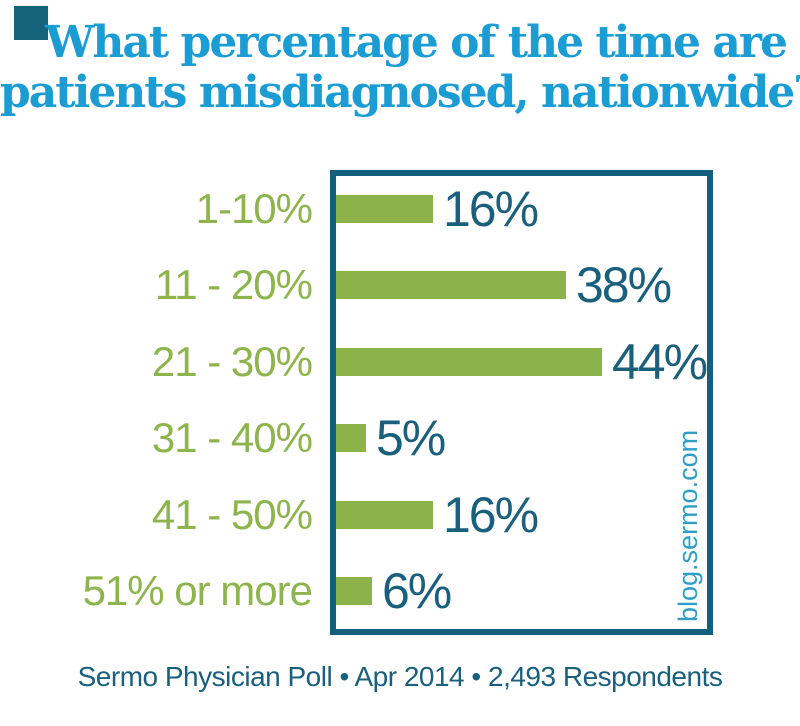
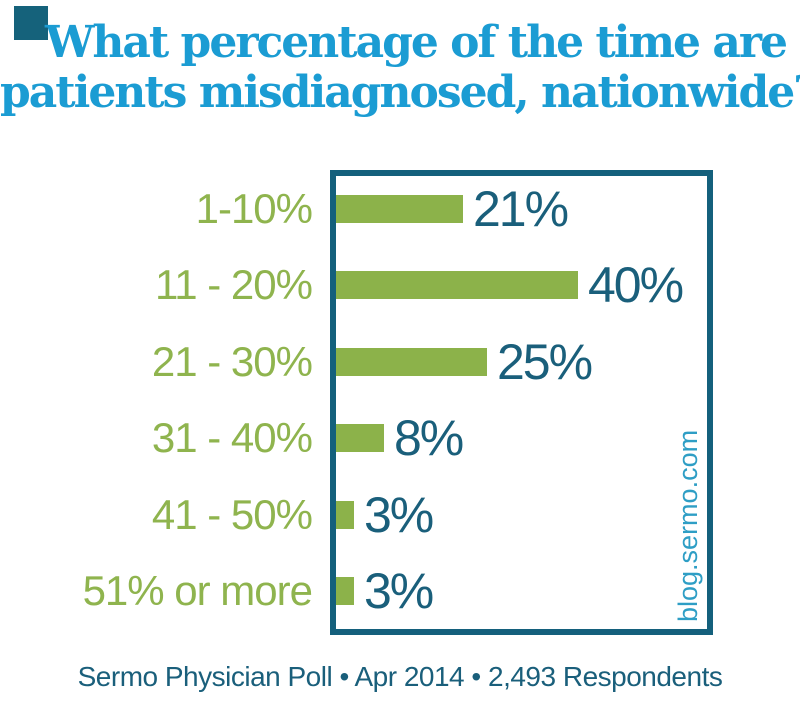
1-10%: 16% -> 21%
11 - 20%: 38% -> 40%
21 - 30%: 44% -> 25%
31 - 40%: 5% -> 8%
41 - 50%: 16% -> 3%
51% or more: 6% -> 3%
